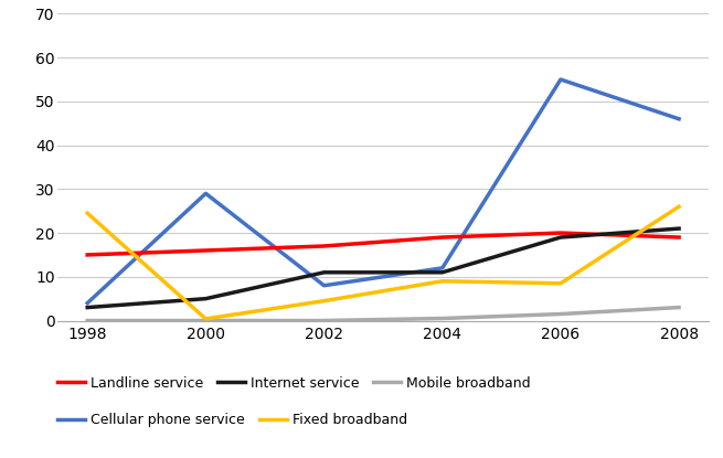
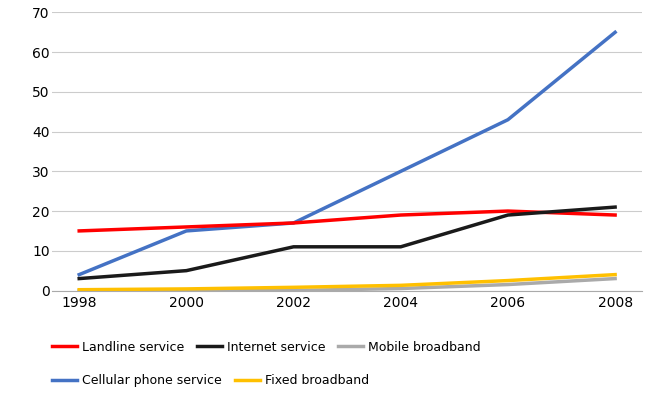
Fixed broadband/1998: 24.5 -> 0.2
Cellular phone service/2000: 29 -> 15
Cellular phone service/2002: 8 -> 17
Fixed broadband/2002: 4.5 -> 0.8
Cellular phone service/2004: 12 -> 30
Fixed broadband/2004: 9.0 -> 1.3
Cellular phone service/2006: 55 -> 43
Fixed broadband/2006: 8.5 -> 2.5
Cellular phone service/2008: 46 -> 65
Fixed broadband/2008: 26.0 -> 4.0
